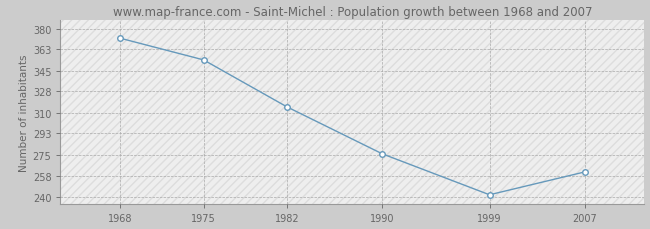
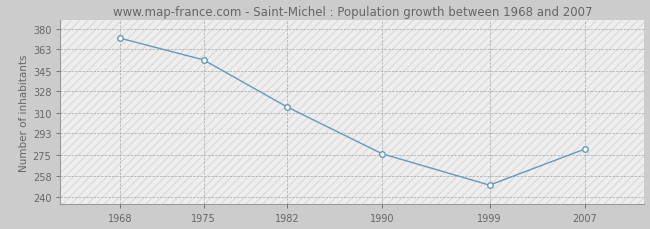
1999: 242 -> 250
2007: 261 -> 280
